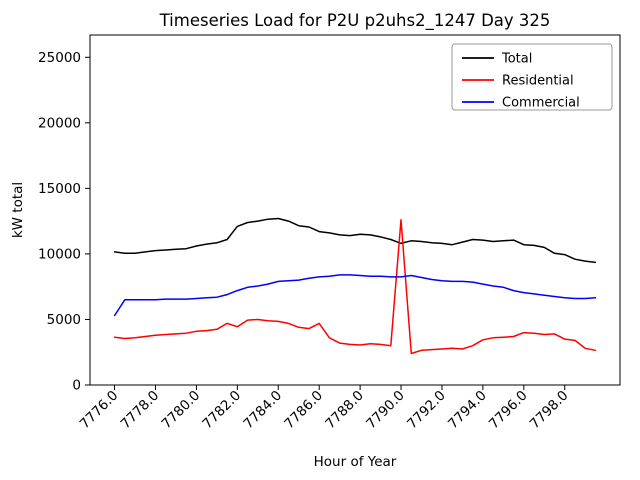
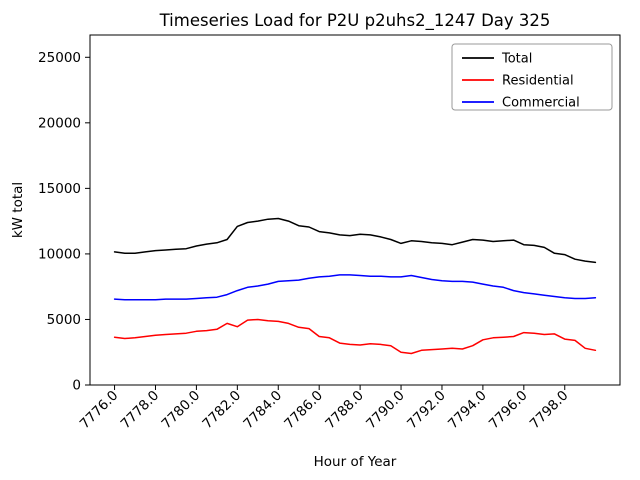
Commercial/7776.0: 5300 -> 6600
Residential/7786.0: 4700 -> 3700
Residential/7790.0: 12600 -> 2500
